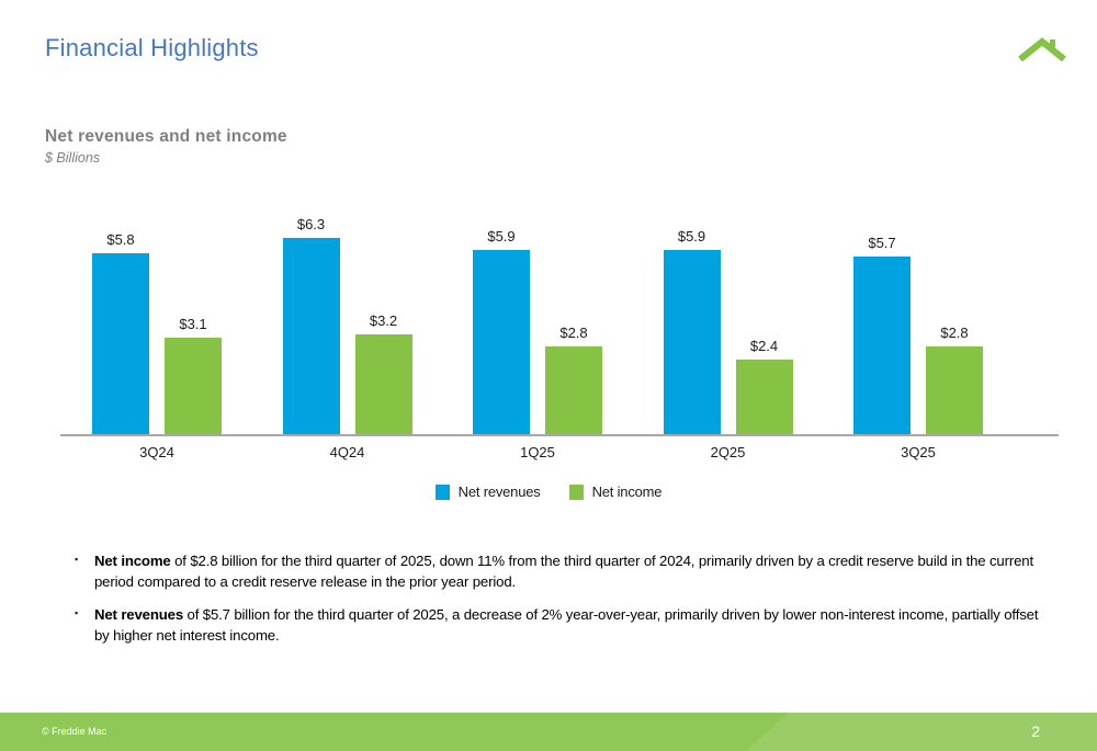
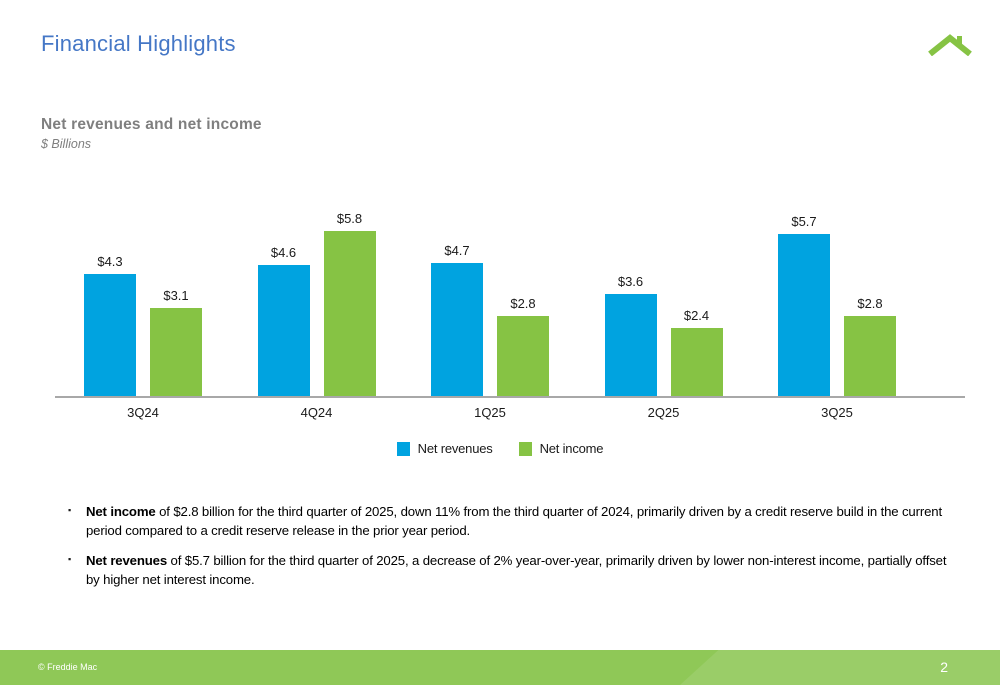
Net revenues/3Q24: $5.8 -> $4.3
Net revenues/4Q24: $6.3 -> $4.6
Net income/4Q24: $3.2 -> $5.8
Net revenues/1Q25: $5.9 -> $4.7
Net revenues/2Q25: $5.9 -> $3.6
